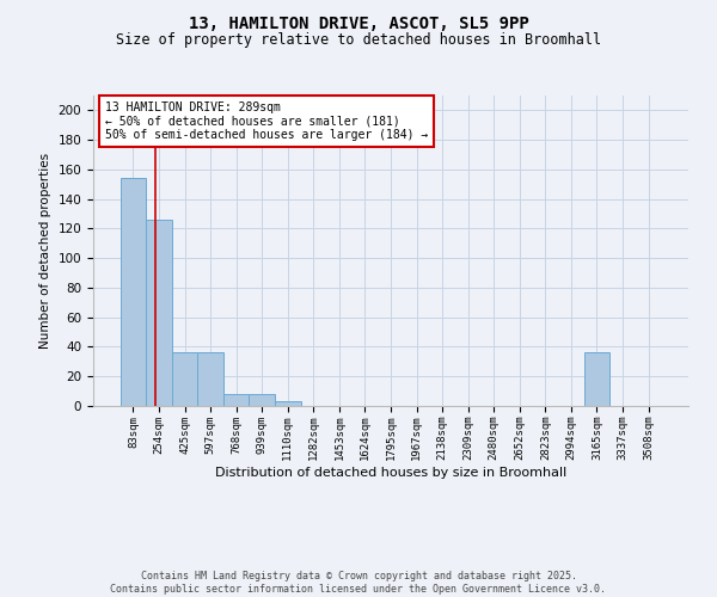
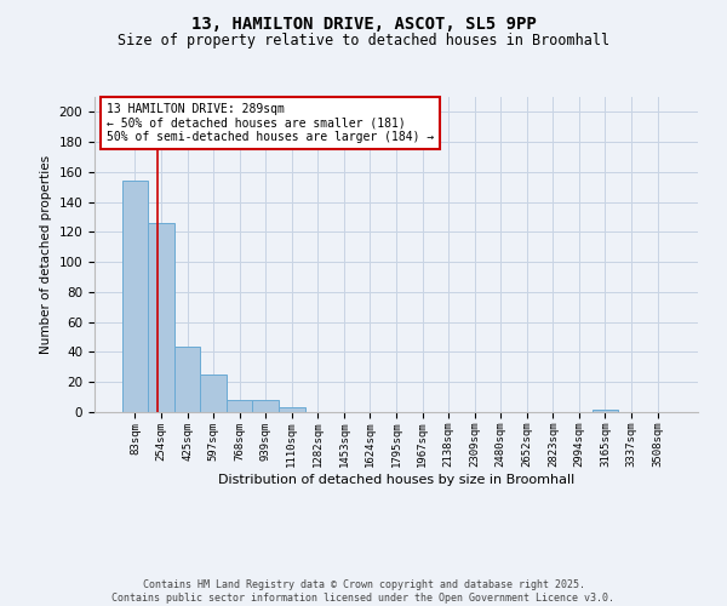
425sqm: 36 -> 44
597sqm: 36 -> 25
3165sqm: 36 -> 2
